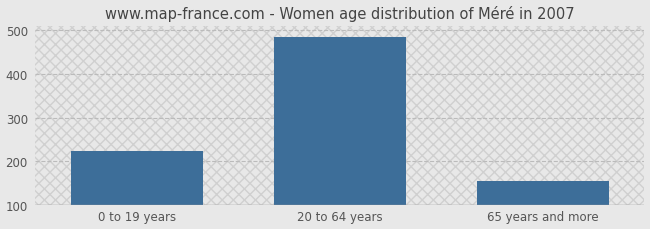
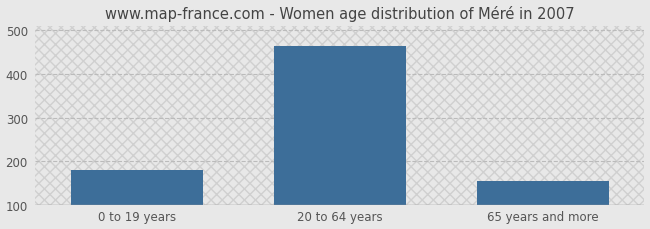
0 to 19 years: 224 -> 180
20 to 64 years: 485 -> 465
